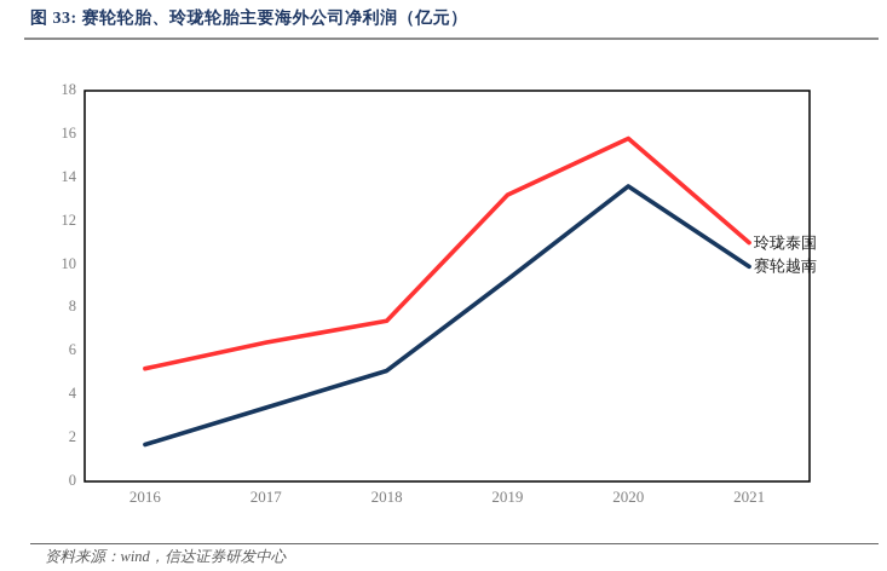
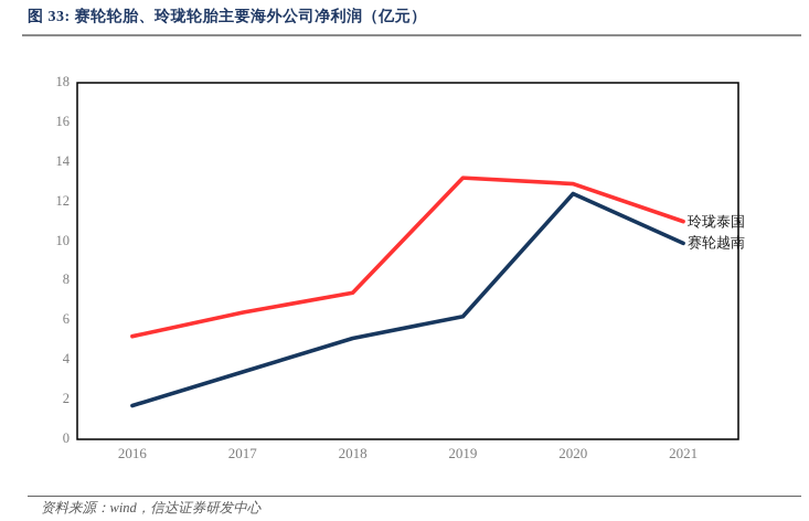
赛轮越南/2019: 9.3 -> 6.2
玲珑泰国/2020: 15.8 -> 12.9
赛轮越南/2020: 13.6 -> 12.4
